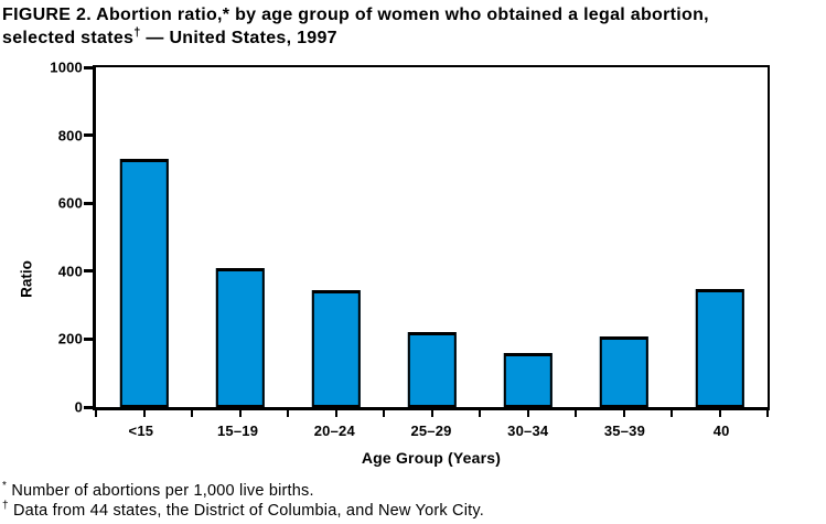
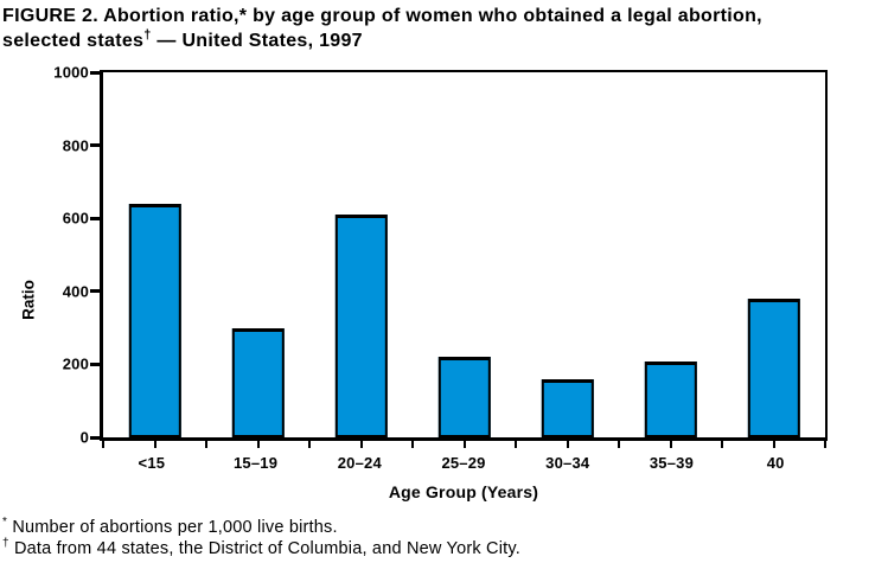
<15: 730 -> 640
15–19: 410 -> 300
20–24: 340 -> 610
40: 350 -> 380
